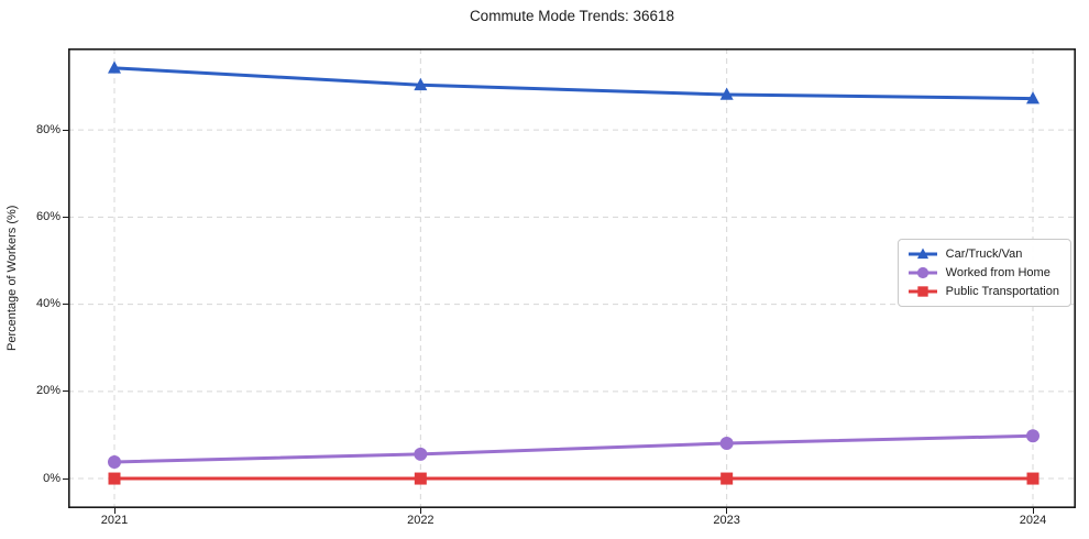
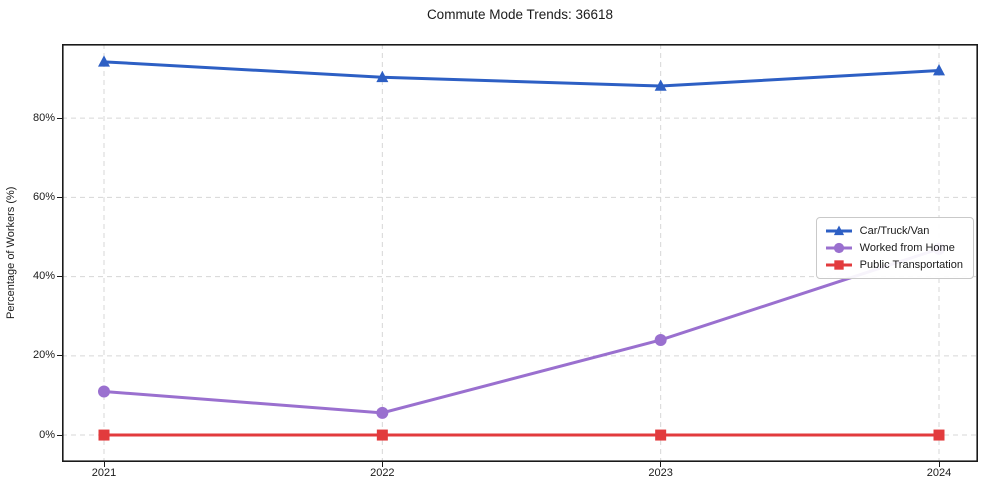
Worked from Home/2021: 4% -> 11%
Worked from Home/2023: 8% -> 24%
Car/Truck/Van/2024: 87% -> 92%
Worked from Home/2024: 10% -> 47%
